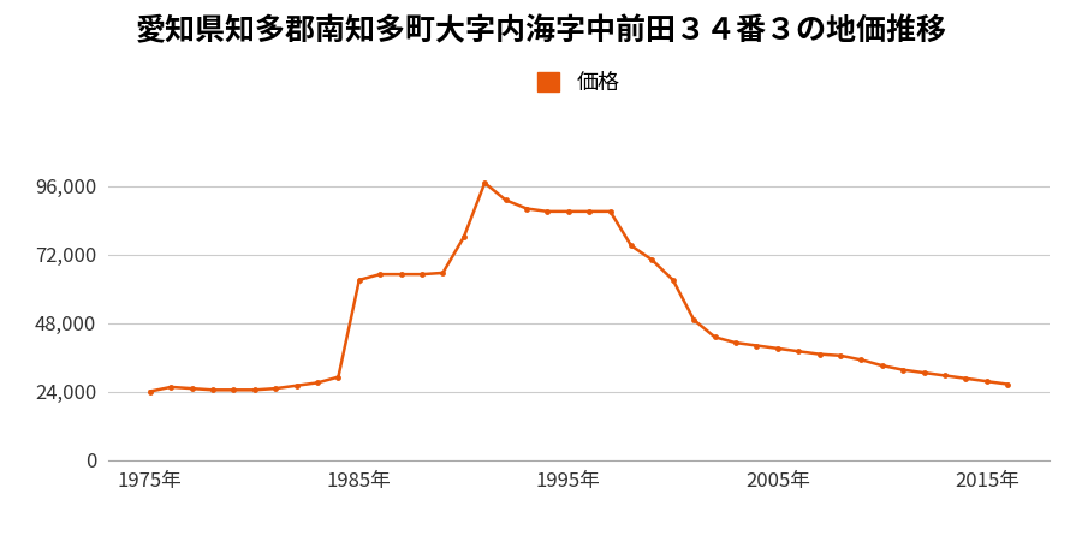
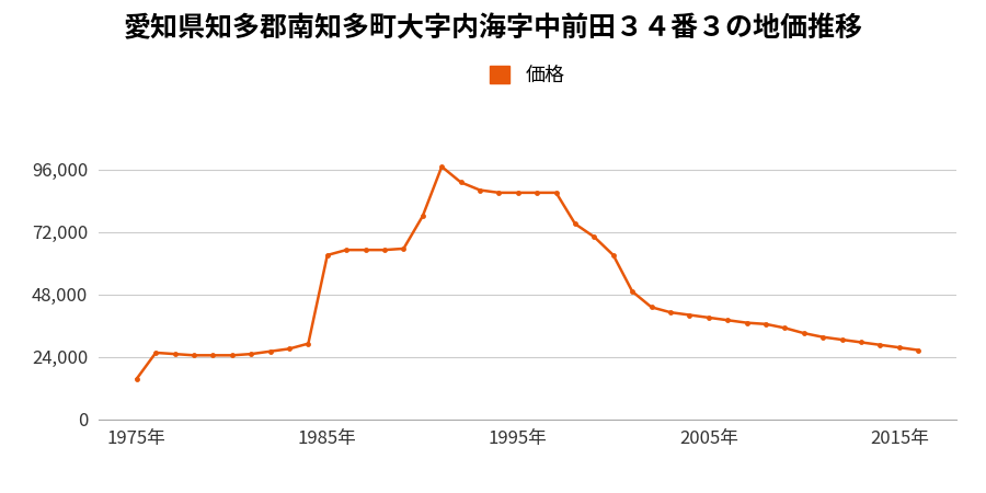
1975年: 24,000 -> 15,500
